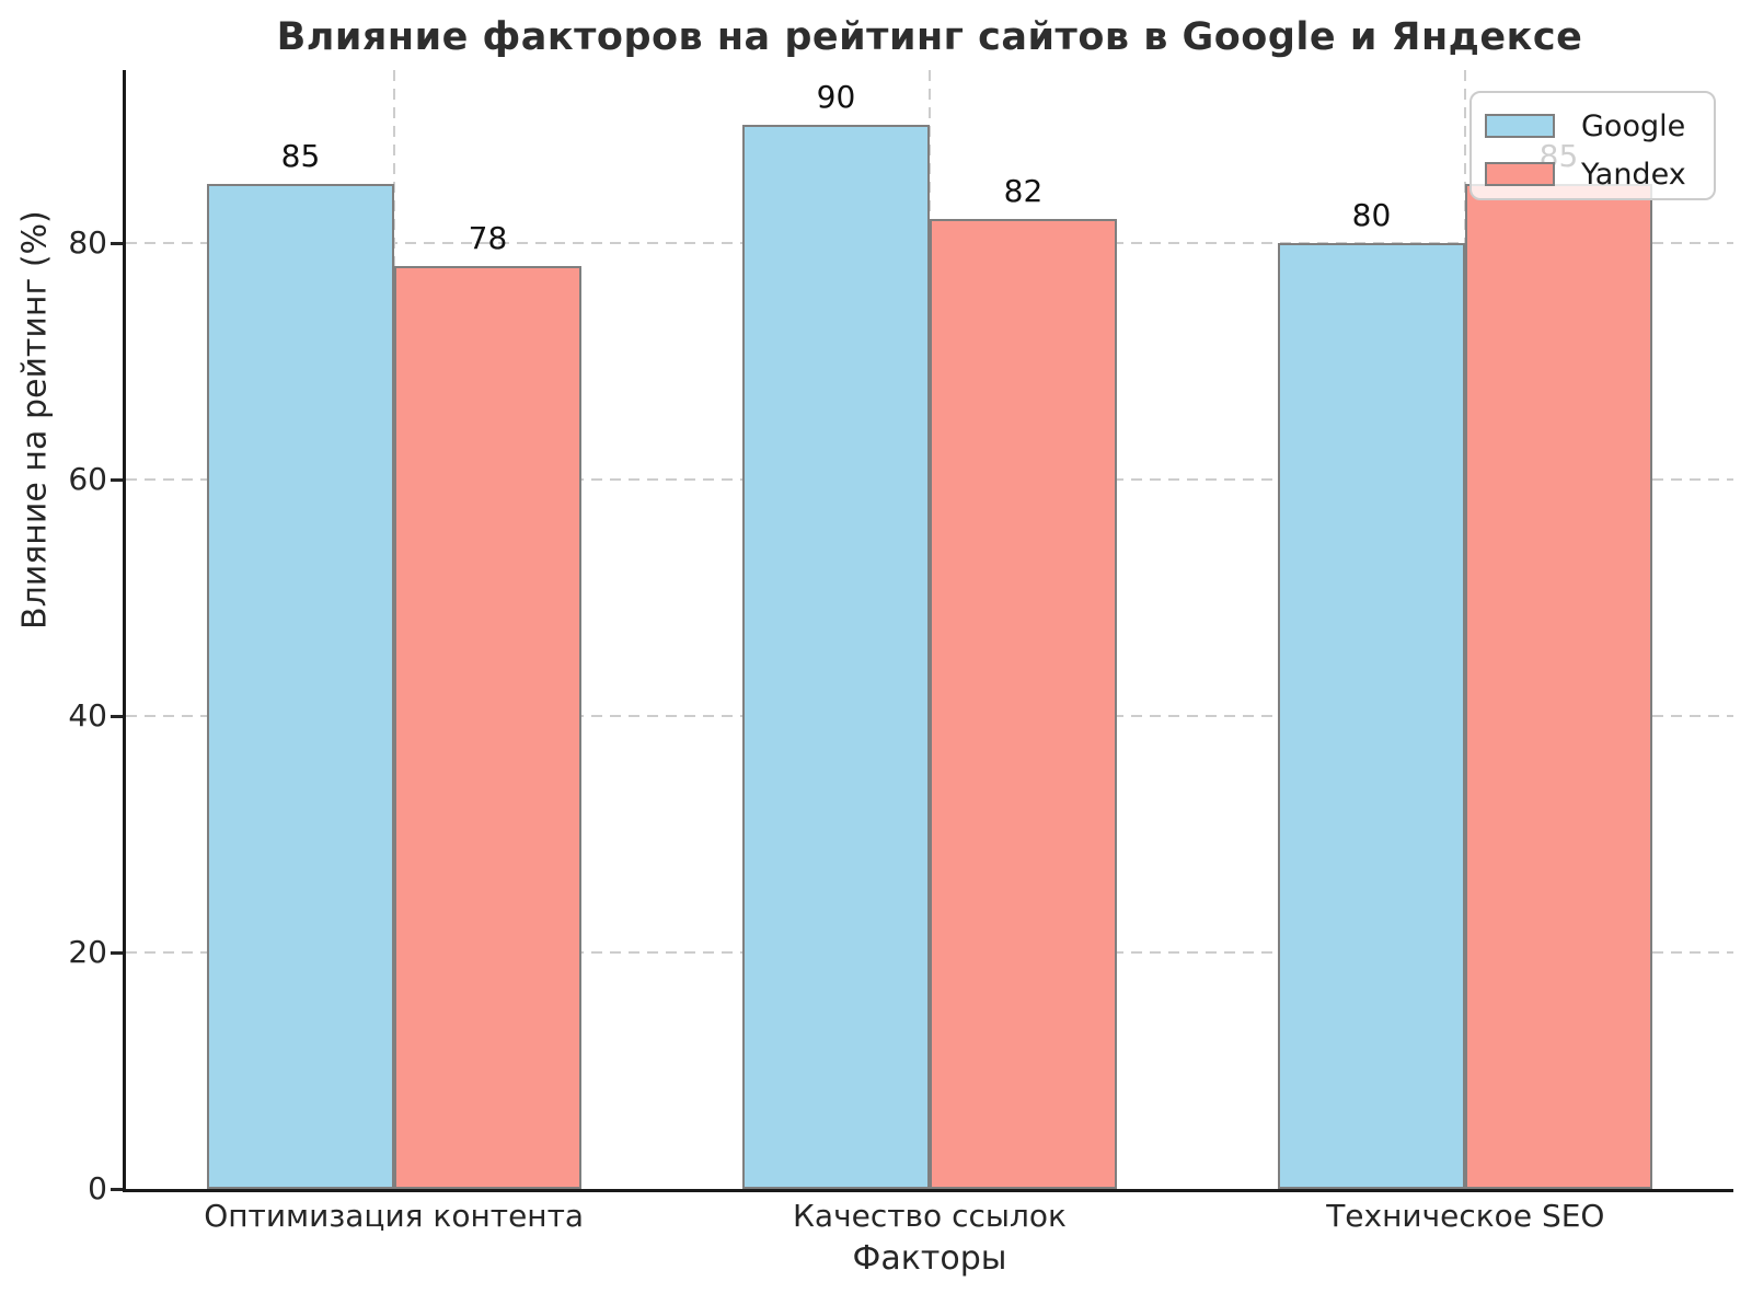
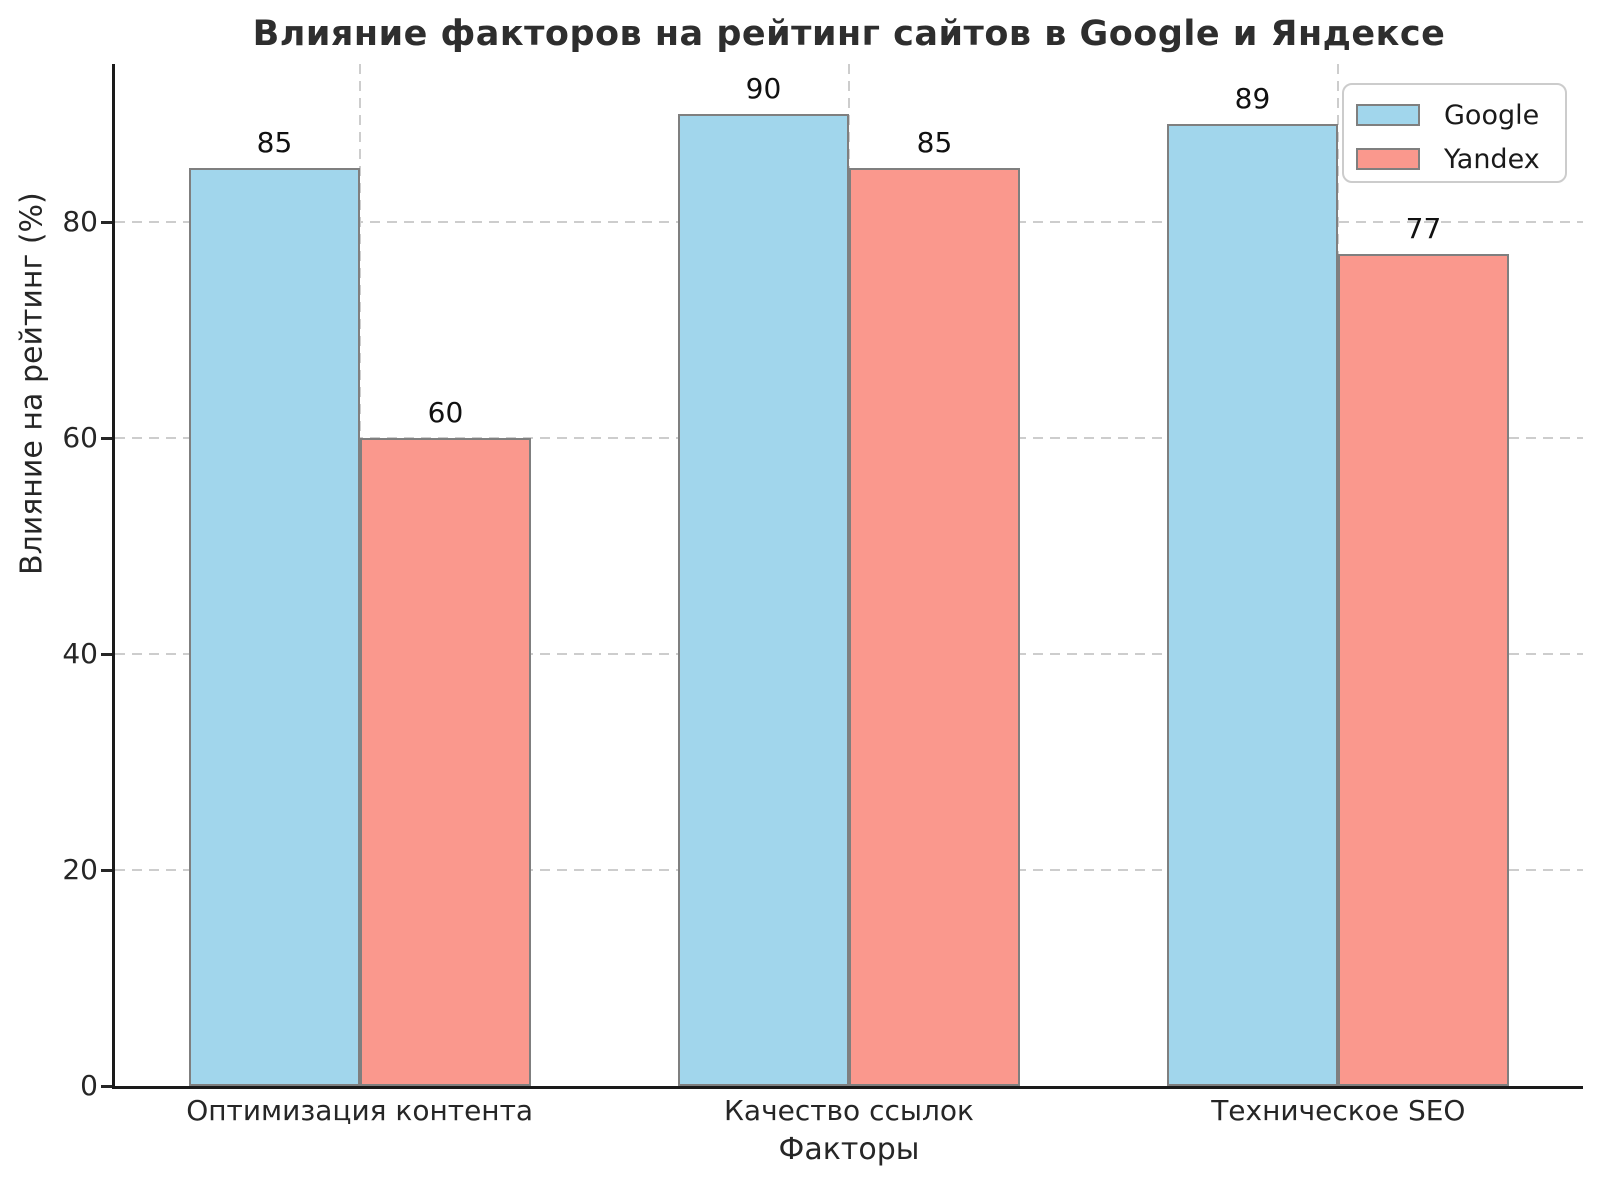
Yandex/Оптимизация контента: 78 -> 60
Yandex/Качество ссылок: 82 -> 85
Google/Техническое SEO: 80 -> 89
Yandex/Техническое SEO: 85 -> 77
